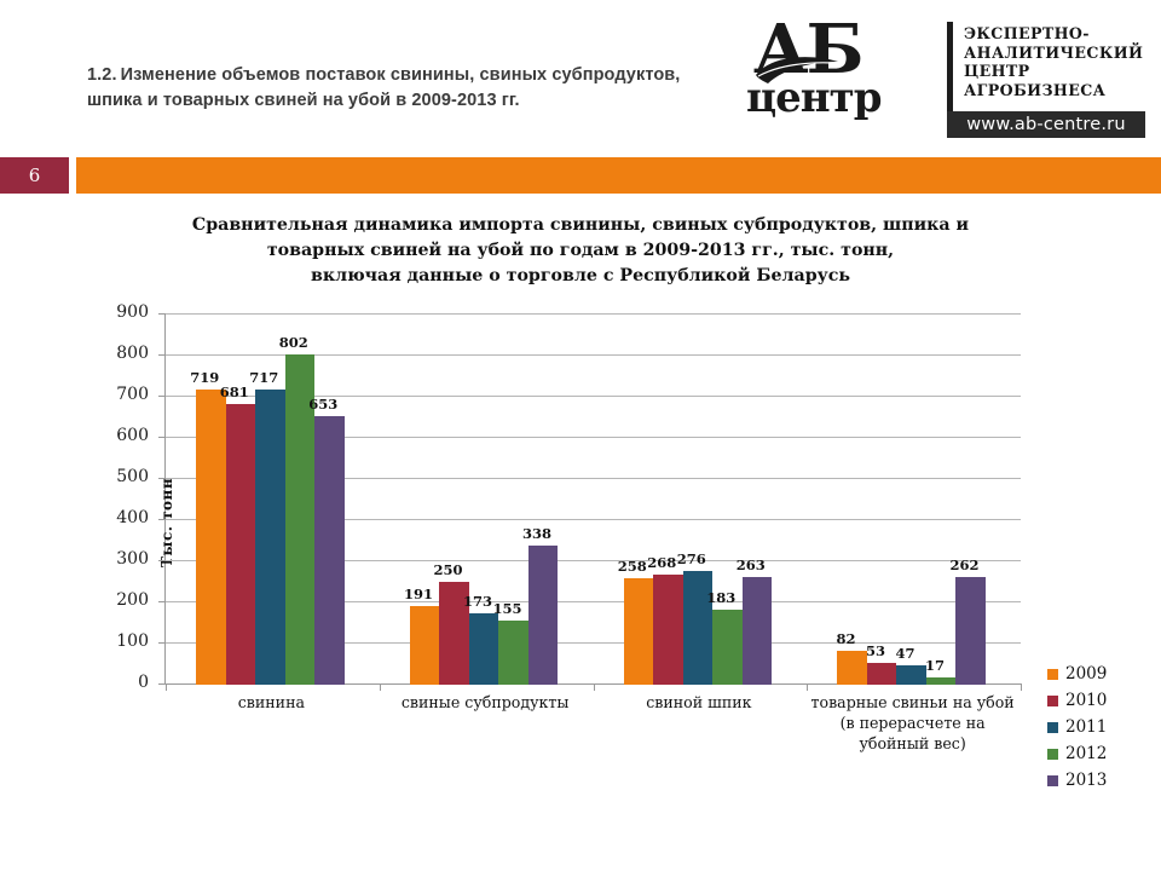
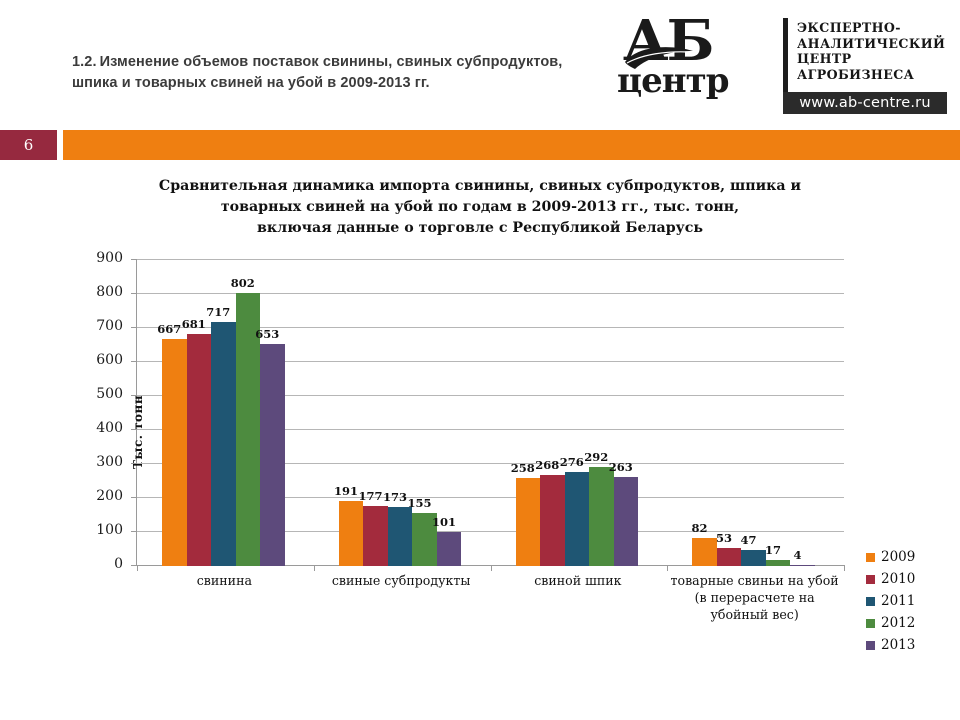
2009/свинина: 719 -> 667
2010/свиные субпродукты: 250 -> 177
2013/свиные субпродукты: 338 -> 101
2012/свиной шпик: 183 -> 292
2013/товарные свиньи на убой (в перерасчете на убойный вес): 262 -> 4
